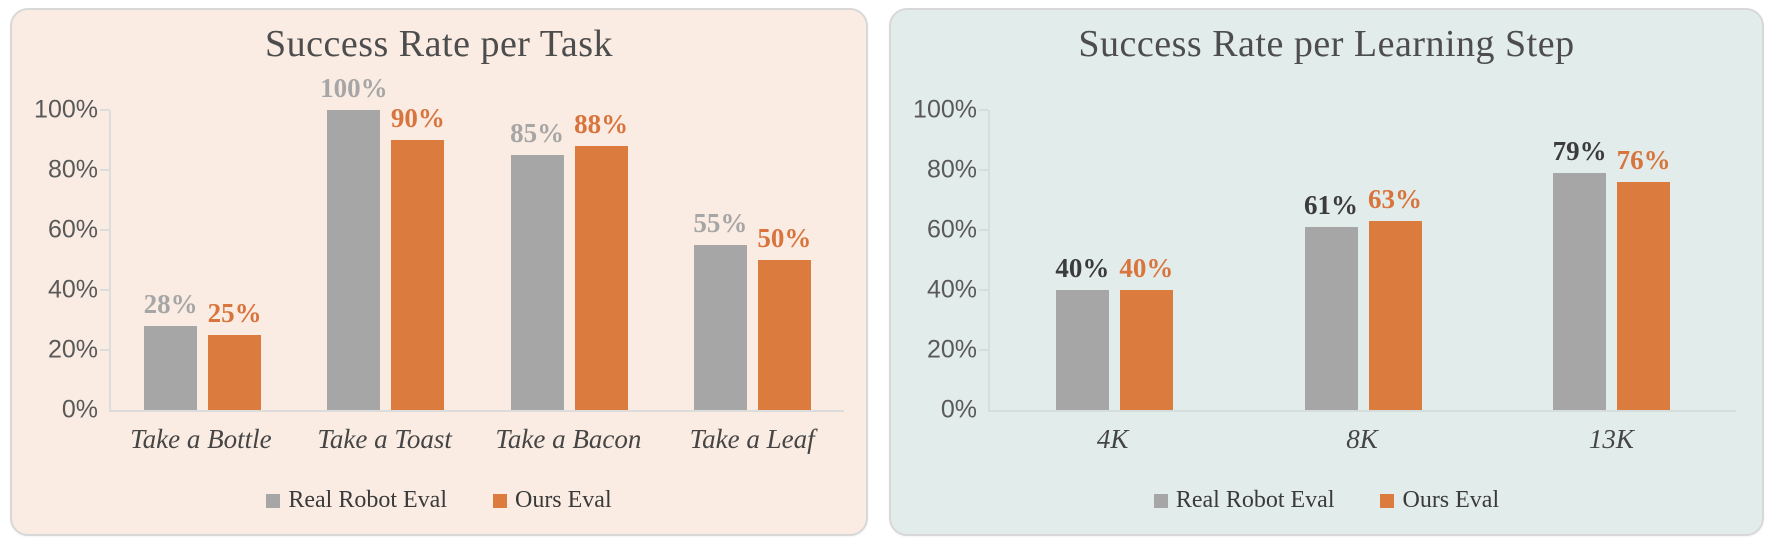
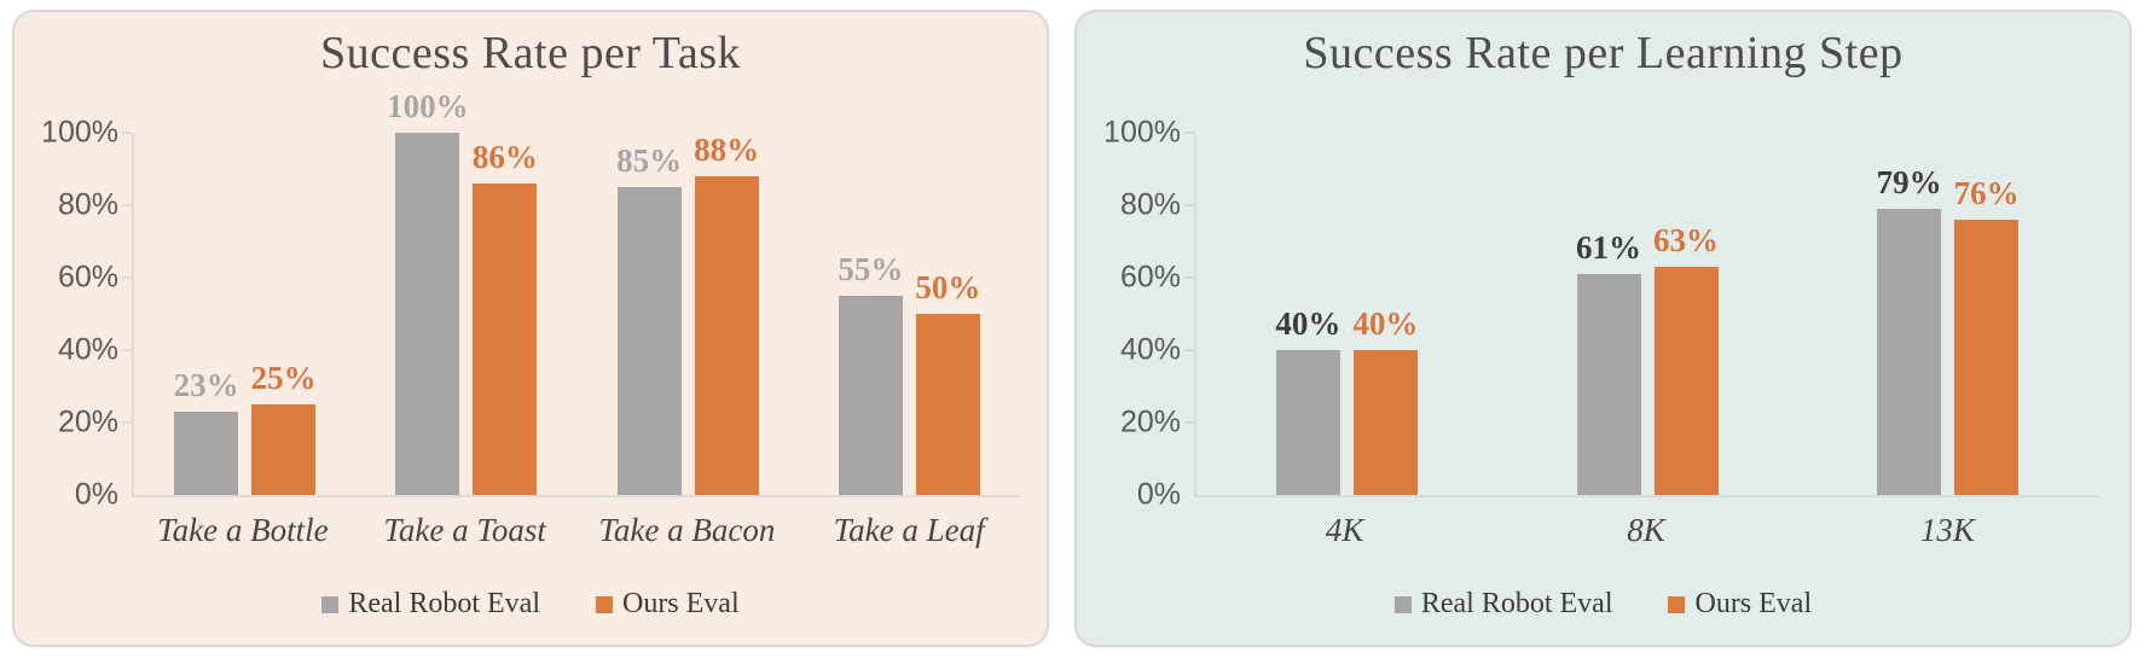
Success Rate per Task/Real Robot Eval/Take a Bottle: 28% -> 23%
Success Rate per Task/Ours Eval/Take a Toast: 90% -> 86%
